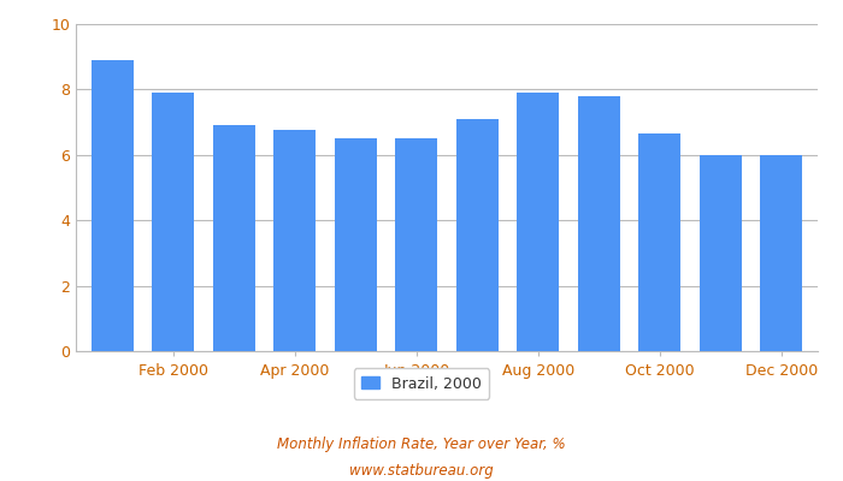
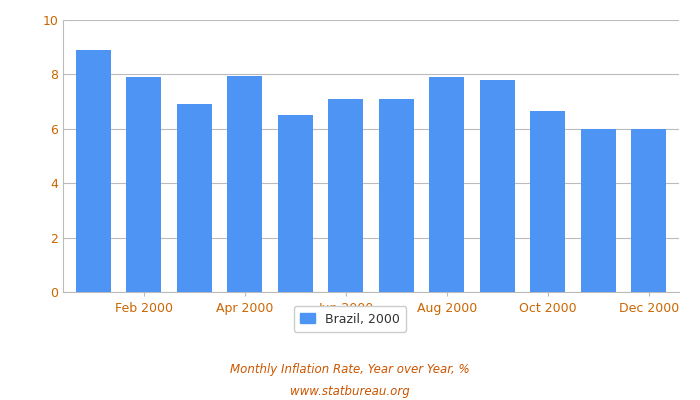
Apr 2000: 6.75 -> 7.95
Jun 2000: 6.50 -> 7.10
